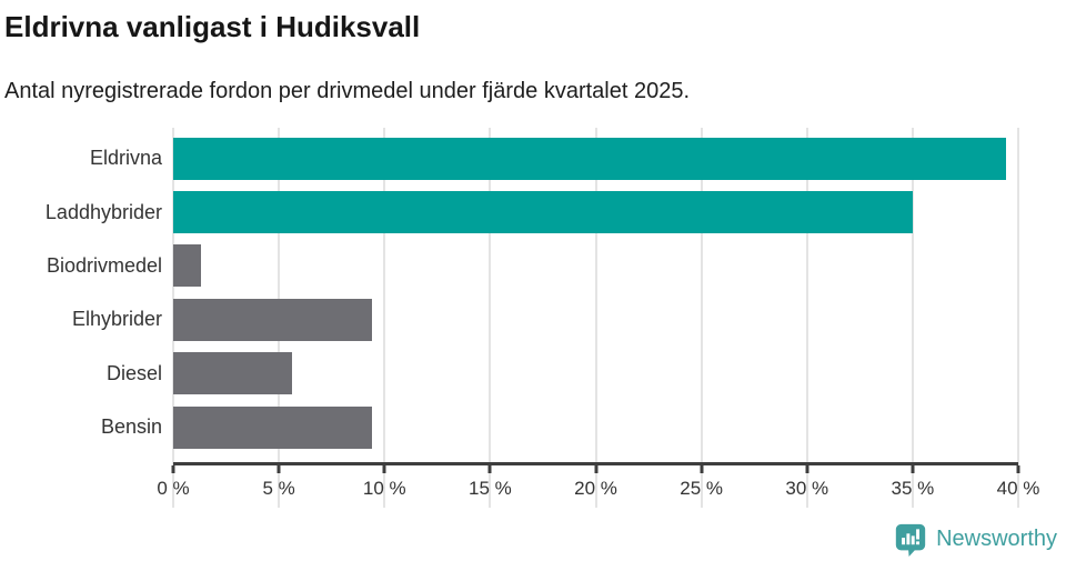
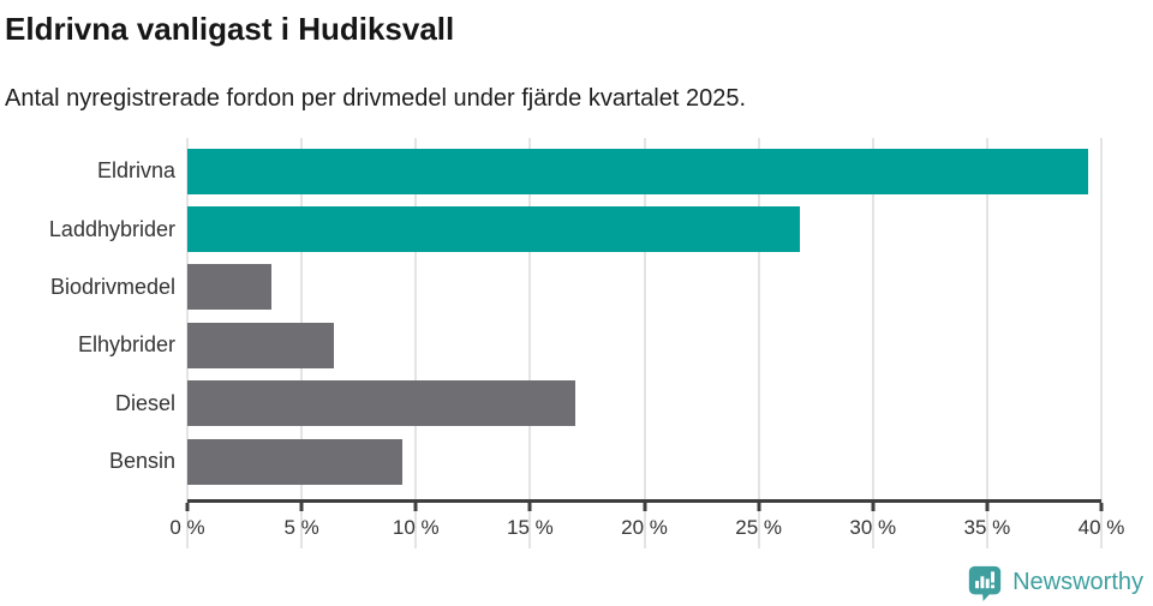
Laddhybrider: 35.0% -> 26.8%
Biodrivmedel: 1.3% -> 3.7%
Elhybrider: 9.4% -> 6.4%
Diesel: 5.6% -> 17.0%
